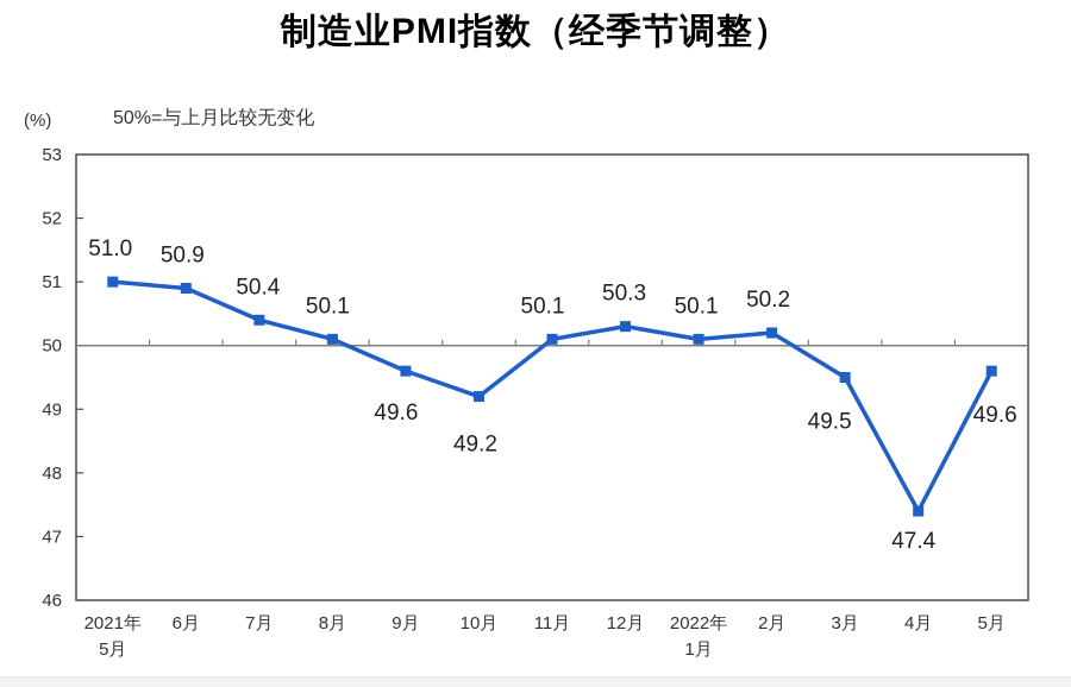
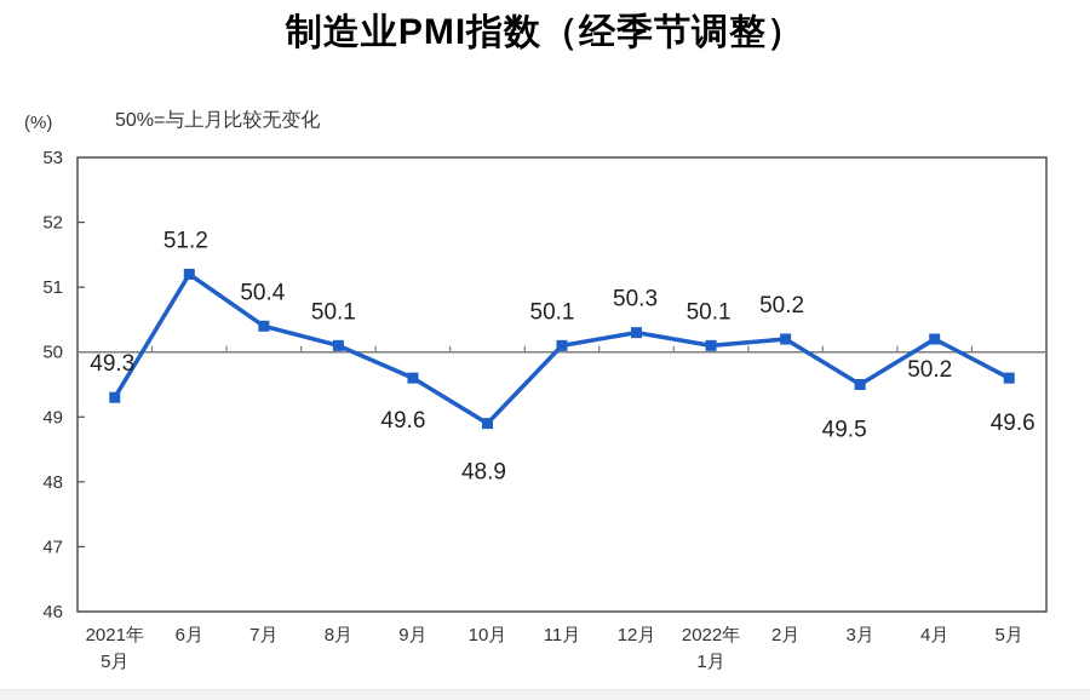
2021年 5月: 51.0 -> 49.3
6月: 50.9 -> 51.2
10月: 49.2 -> 48.9
4月: 47.4 -> 50.2
